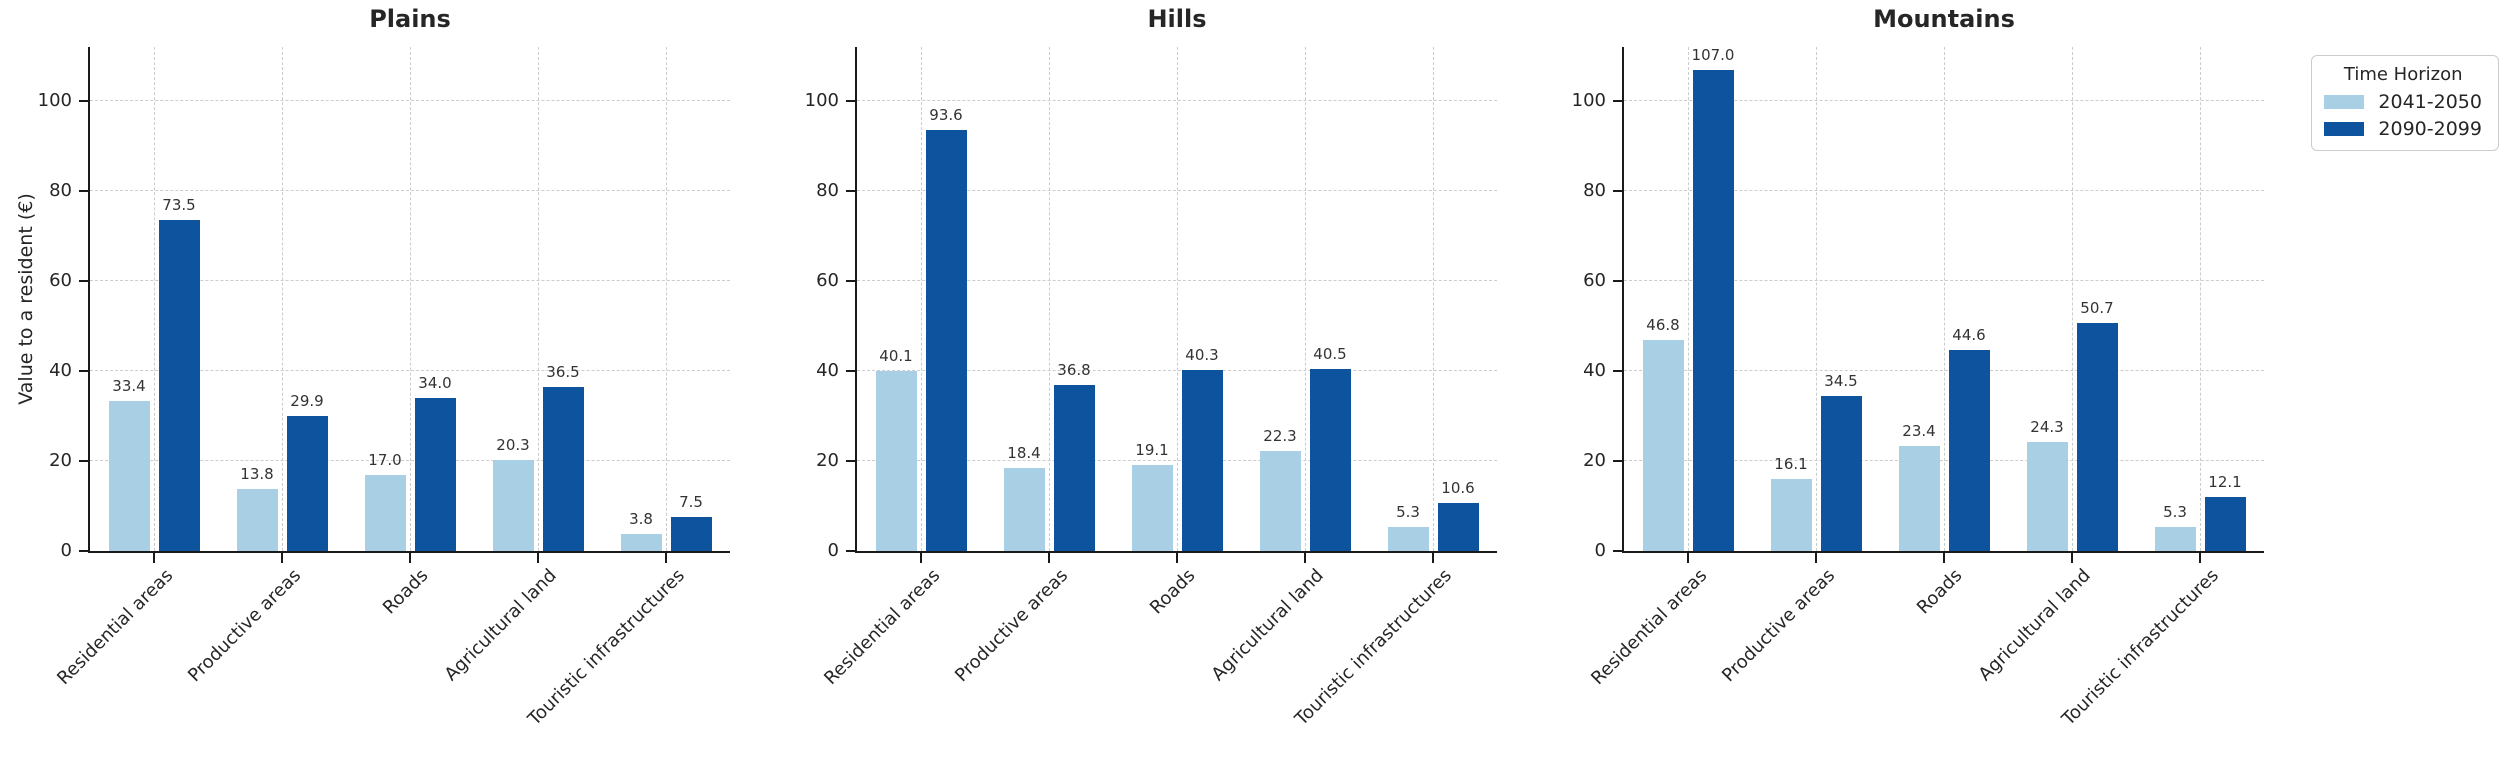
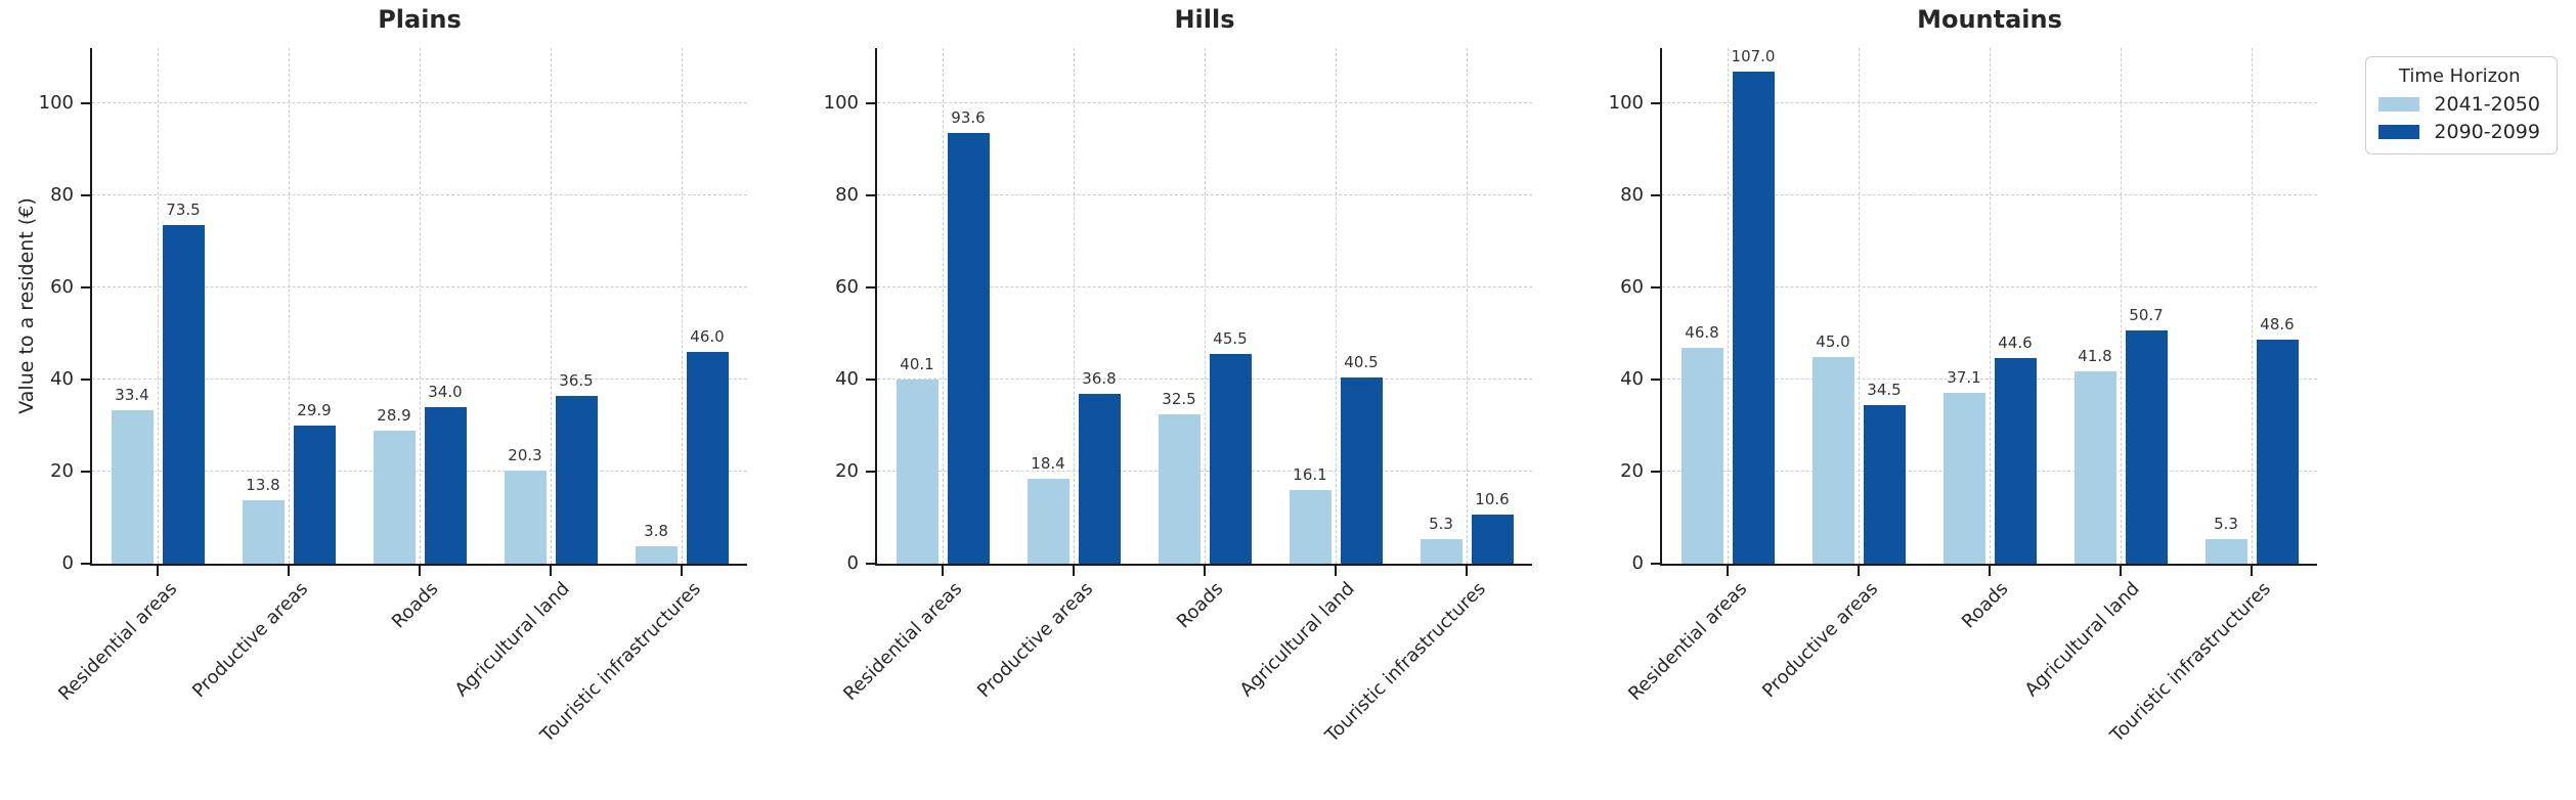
Plains/2041-2050/Roads: 17.0 -> 28.9
Plains/2090-2099/Touristic infrastructures: 7.5 -> 46.0
Hills/2041-2050/Roads: 19.1 -> 32.5
Hills/2090-2099/Roads: 40.3 -> 45.5
Hills/2041-2050/Agricultural land: 22.3 -> 16.1
Mountains/2041-2050/Productive areas: 16.1 -> 45.0
Mountains/2041-2050/Roads: 23.4 -> 37.1
Mountains/2041-2050/Agricultural land: 24.3 -> 41.8
Mountains/2090-2099/Touristic infrastructures: 12.1 -> 48.6
